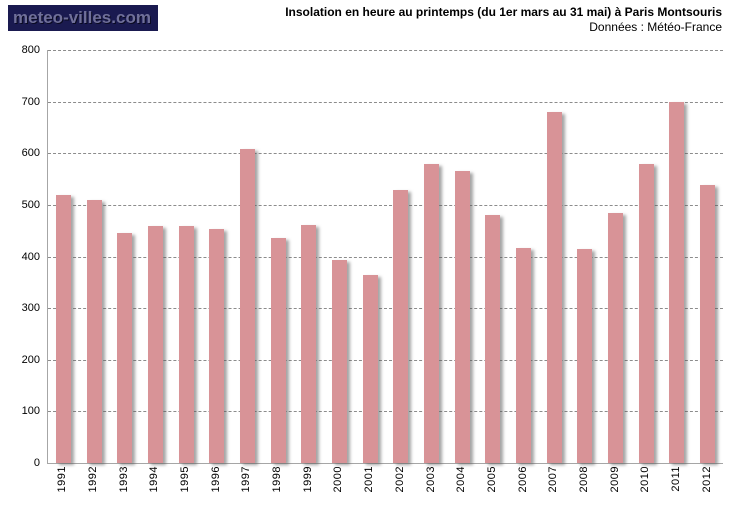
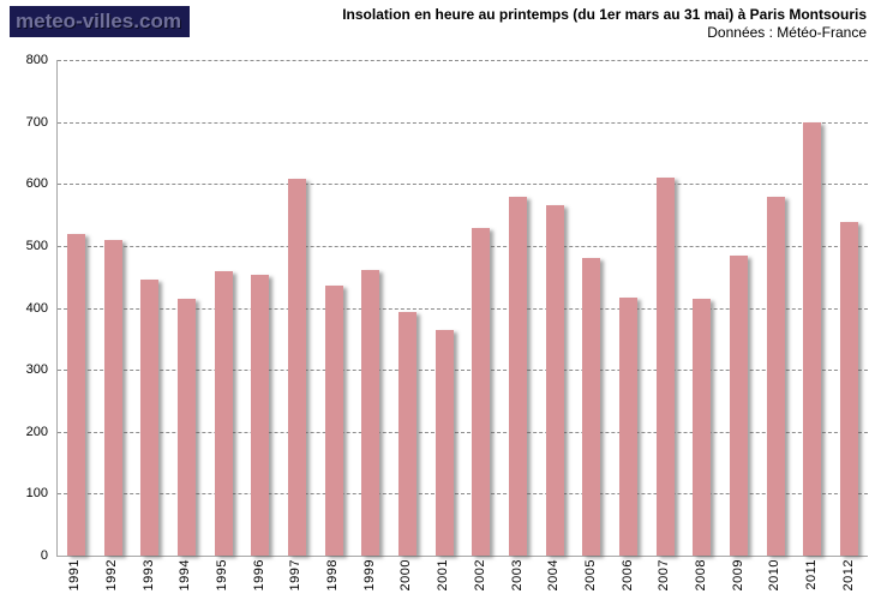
1994: 460 -> 420
2007: 680 -> 610
